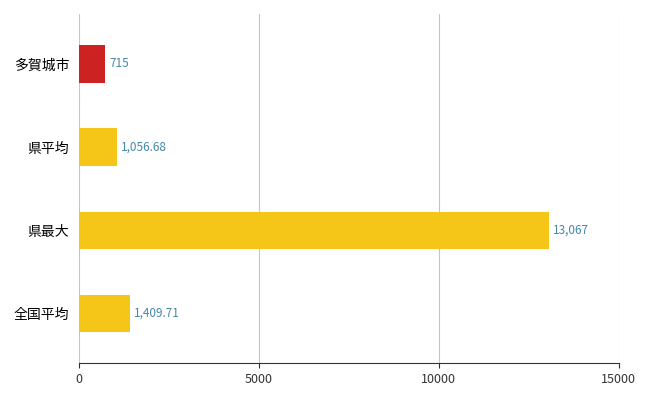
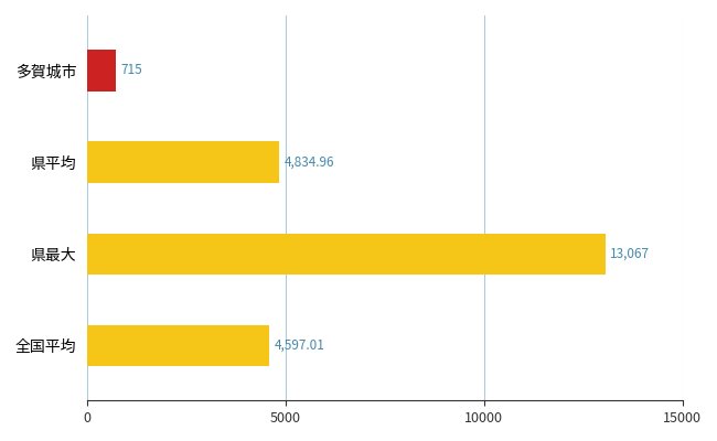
県平均: 1,056.68 -> 4,834.96
全国平均: 1,409.71 -> 4,597.01
